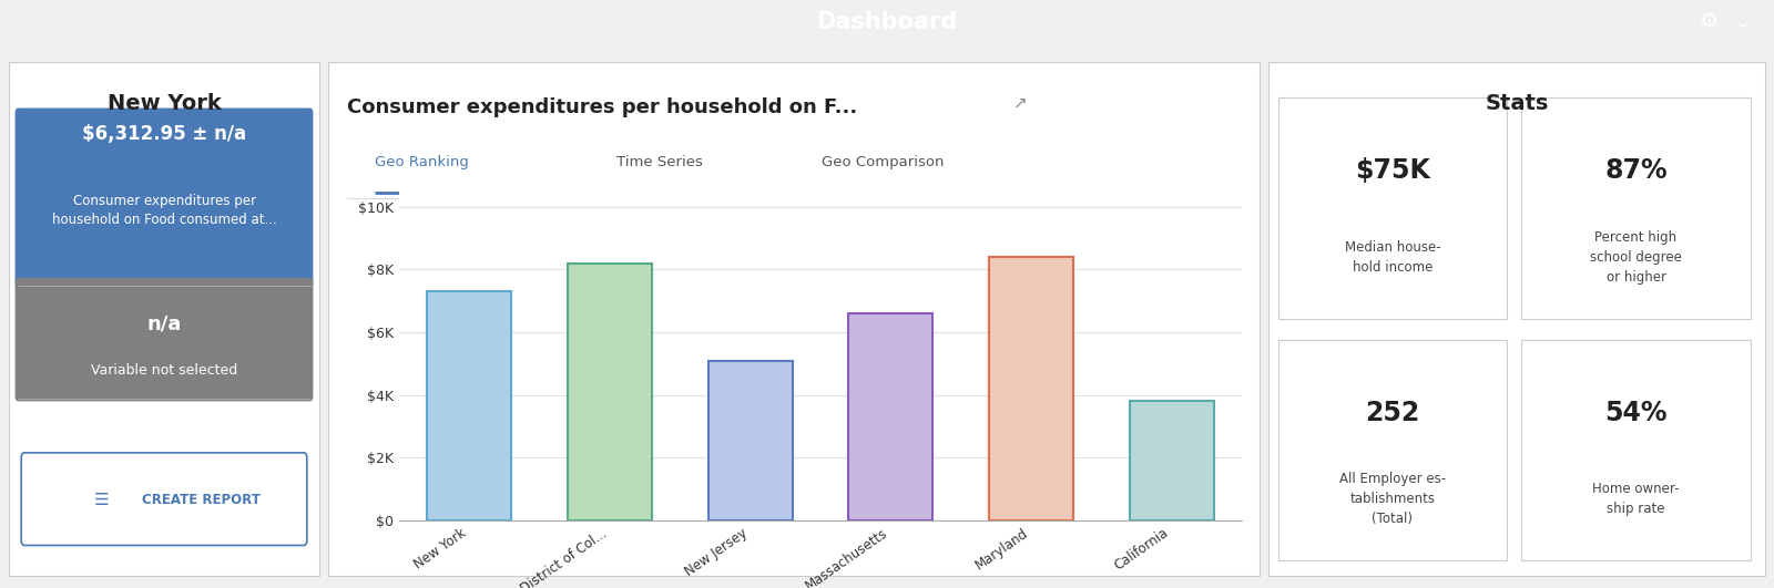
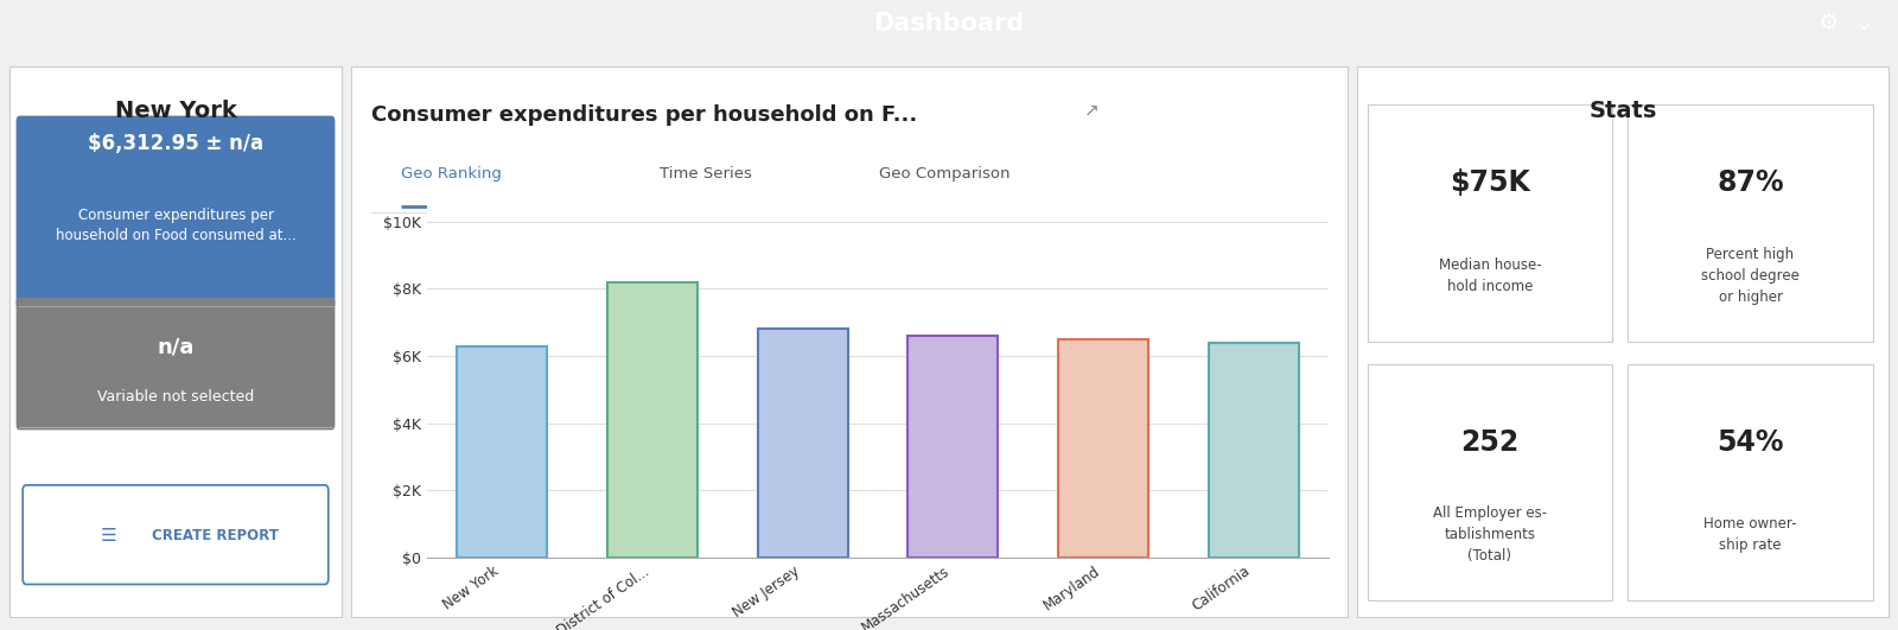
New York: $7.3K -> $6.3K
New Jersey: $5.1K -> $6.8K
Maryland: $8.4K -> $6.5K
California: $3.8K -> $6.4K
